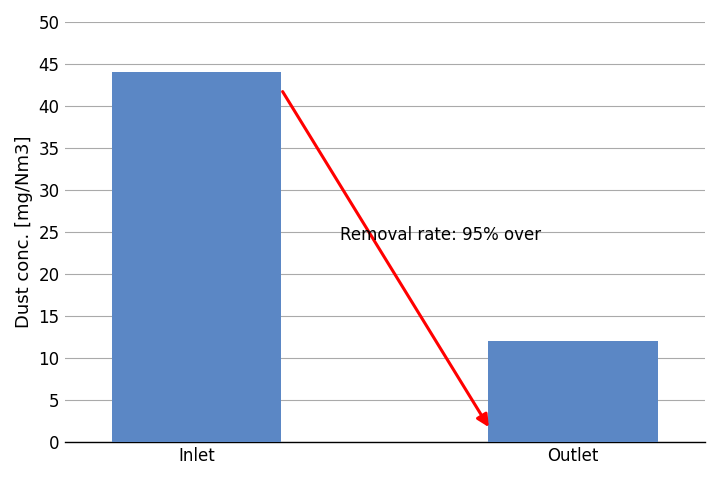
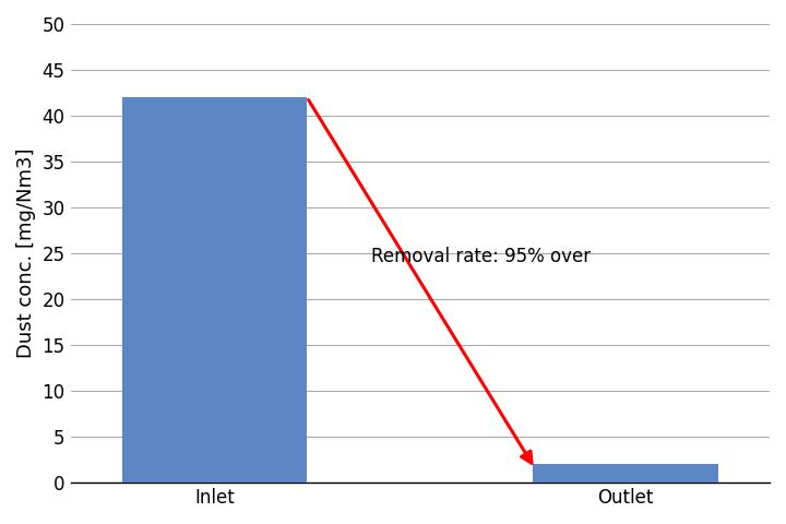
Inlet: 44 -> 42
Outlet: 12 -> 2
